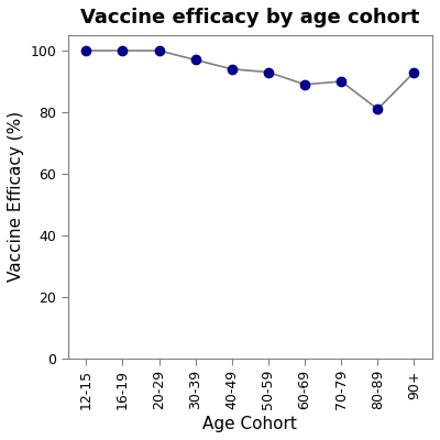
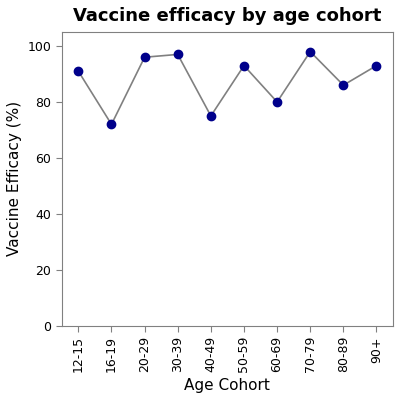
12-15: 100 -> 91
16-19: 100 -> 72
20-29: 100 -> 96
40-49: 94 -> 75
60-69: 89 -> 80
70-79: 90 -> 98
80-89: 81 -> 86
